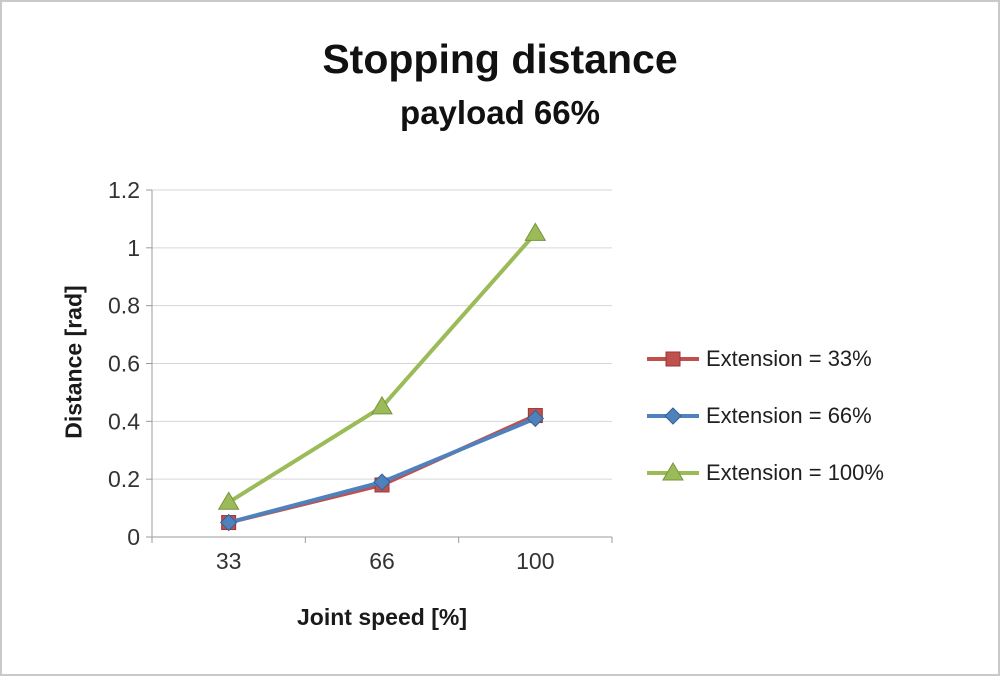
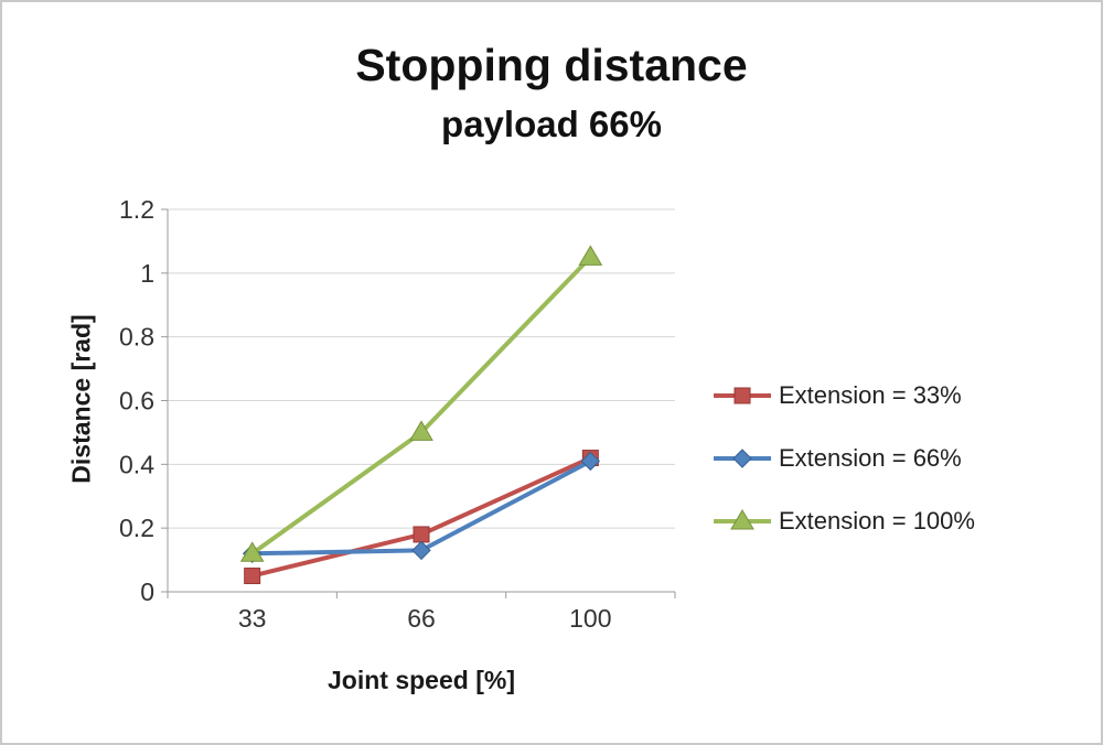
Extension = 66%/33: 0.05 -> 0.12
Extension = 66%/66: 0.19 -> 0.13
Extension = 100%/66: 0.45 -> 0.50
